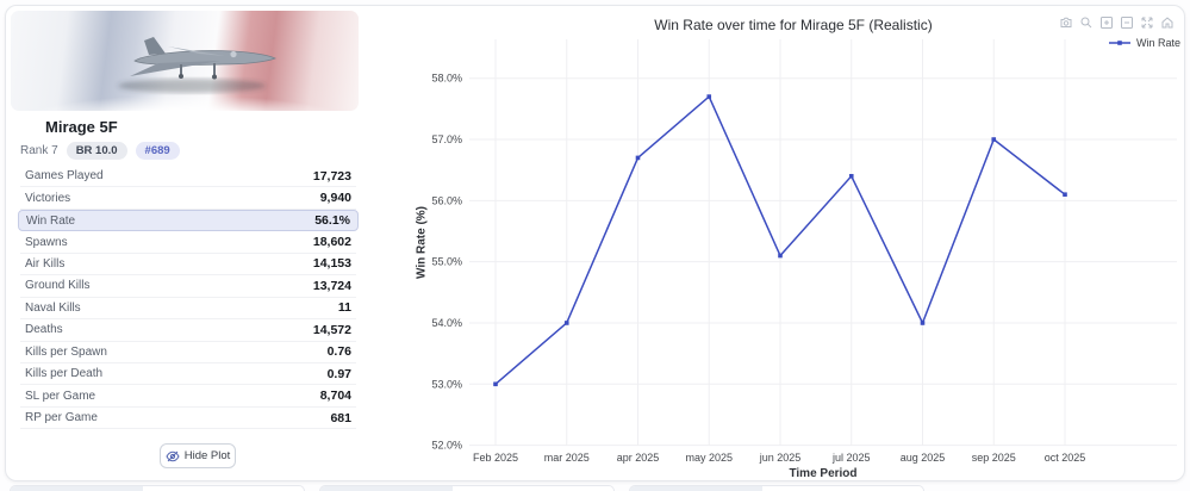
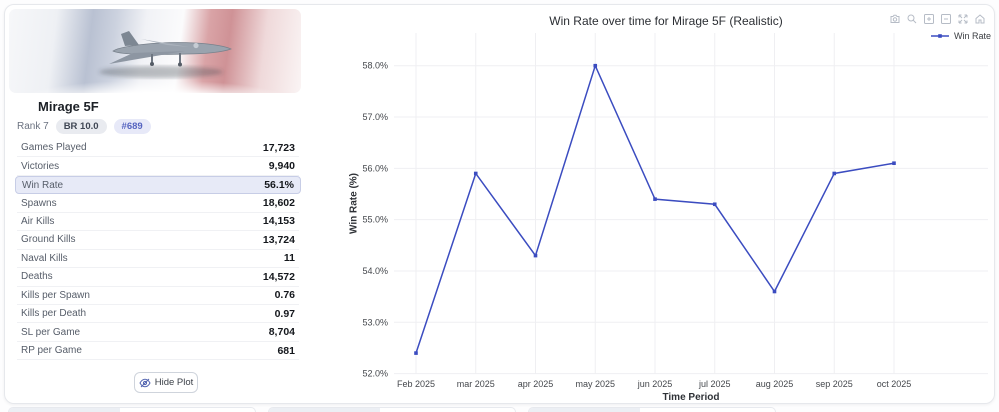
Feb 2025: 53.0% -> 52.4%
mar 2025: 54.0% -> 55.9%
apr 2025: 56.7% -> 54.3%
may 2025: 57.7% -> 58.0%
jun 2025: 55.1% -> 55.4%
jul 2025: 56.4% -> 55.3%
aug 2025: 54.0% -> 53.6%
sep 2025: 57.0% -> 55.9%
